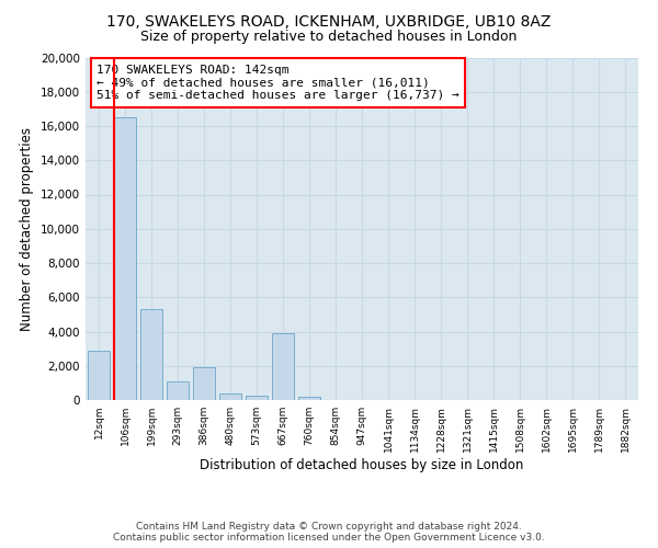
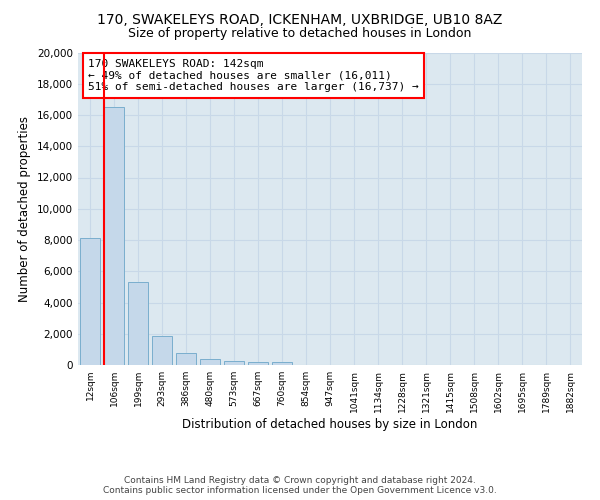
12sqm: 2,900 -> 8,100
293sqm: 1,100 -> 1,800
386sqm: 1,900 -> 800
667sqm: 3,900 -> 200
